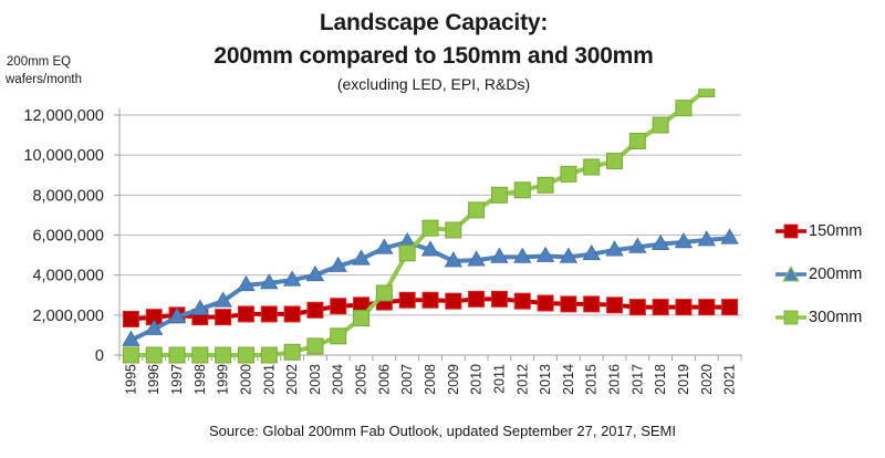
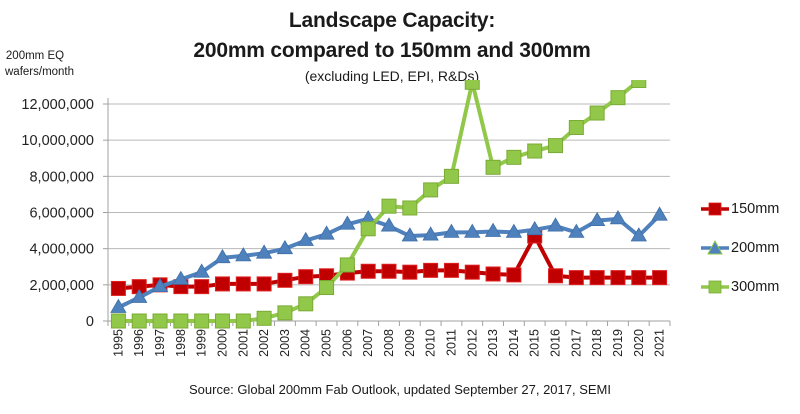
300mm/2012: 8200000 -> 13200000
150mm/2015: 2600000 -> 4700000
200mm/2017: 5400000 -> 4900000
200mm/2020: 5800000 -> 4700000
